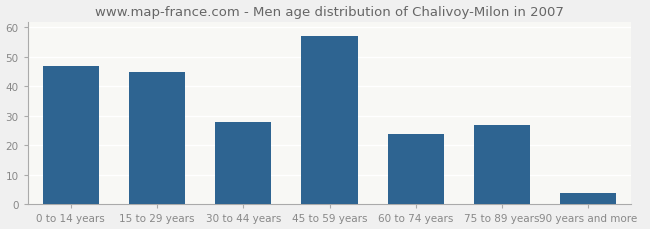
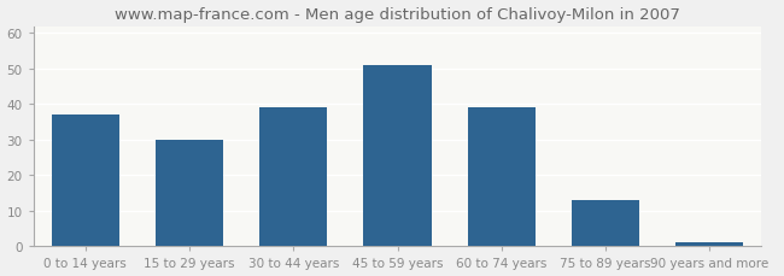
0 to 14 years: 47 -> 37
15 to 29 years: 45 -> 30
30 to 44 years: 28 -> 39
45 to 59 years: 57 -> 51
60 to 74 years: 24 -> 39
75 to 89 years: 27 -> 13
90 years and more: 4 -> 1
